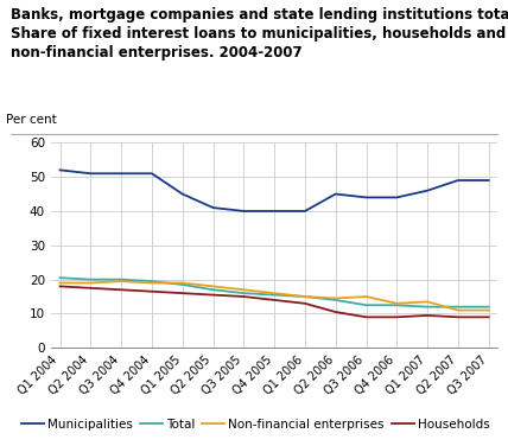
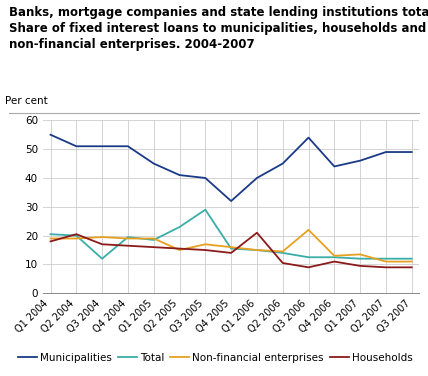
Municipalities/Q1 2004: 52 -> 55
Households/Q2 2004: 17.5 -> 20.5
Total/Q3 2004: 20.0 -> 12.0
Total/Q2 2005: 17.0 -> 23.0
Non-financial enterprises/Q2 2005: 18.0 -> 15.0
Total/Q3 2005: 16.0 -> 29.0
Municipalities/Q4 2005: 40 -> 32
Households/Q1 2006: 13.0 -> 21.0
Municipalities/Q3 2006: 44 -> 54
Non-financial enterprises/Q3 2006: 15.0 -> 22.0
Households/Q4 2006: 9.0 -> 11.0
